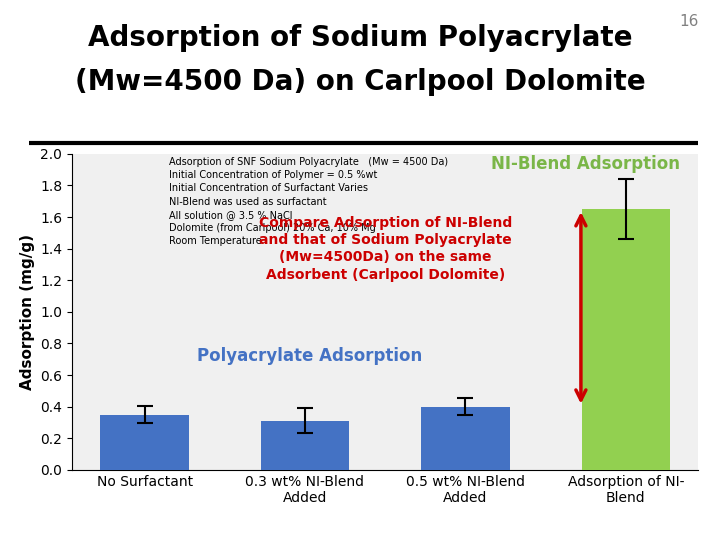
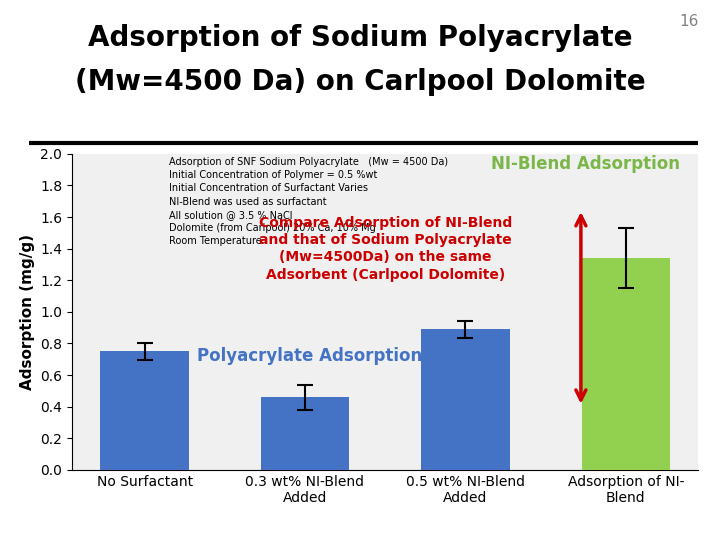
No Surfactant: 0.35 -> 0.75
0.3 wt% NI-Blend Added: 0.31 -> 0.46
0.5 wt% NI-Blend Added: 0.40 -> 0.89
Adsorption of NI- Blend: 1.65 -> 1.34
